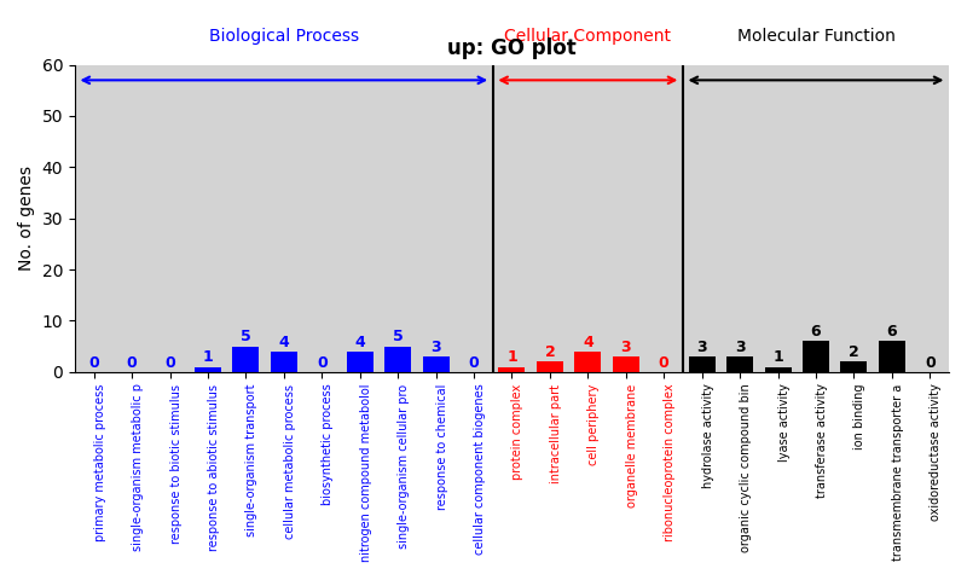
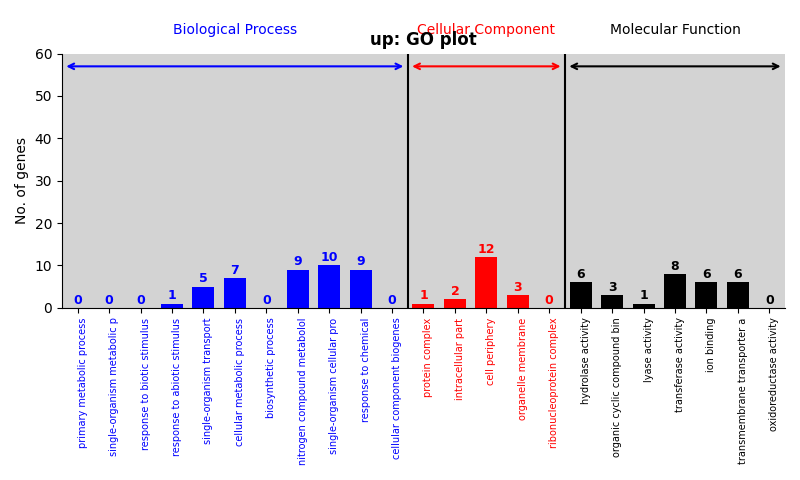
cellular metabolic process: 4 -> 7
nitrogen compound metabolol: 4 -> 9
single-organism cellular pro: 5 -> 10
response to chemical: 3 -> 9
cell periphery: 4 -> 12
hydrolase activity: 3 -> 6
transferase activity: 6 -> 8
ion binding: 2 -> 6
